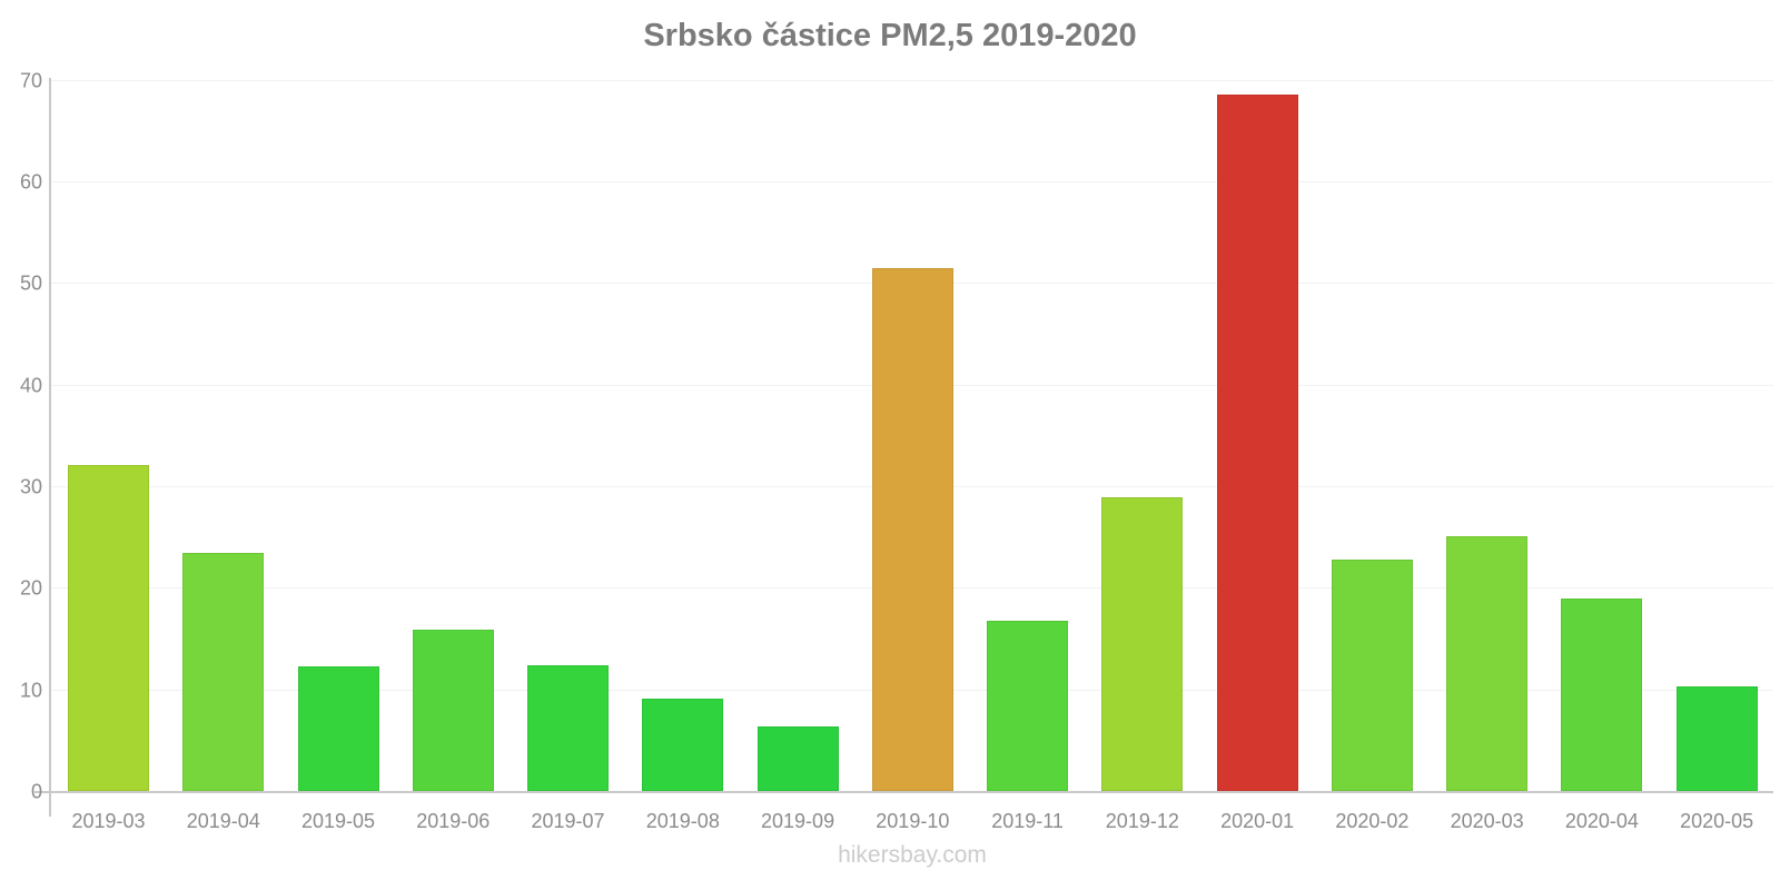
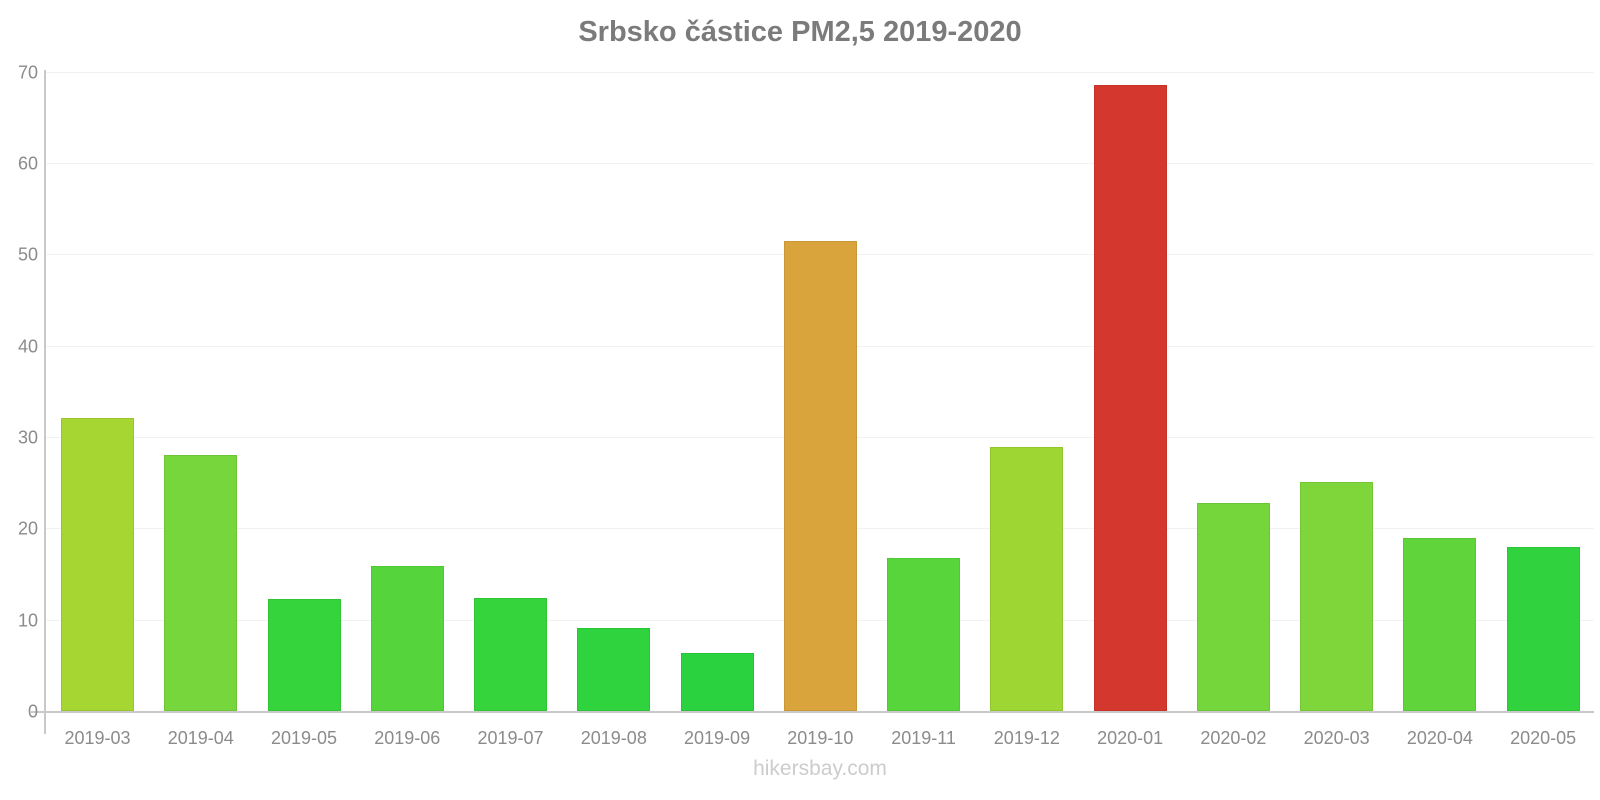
2019-04: 23 -> 28
2020-05: 10 -> 18
